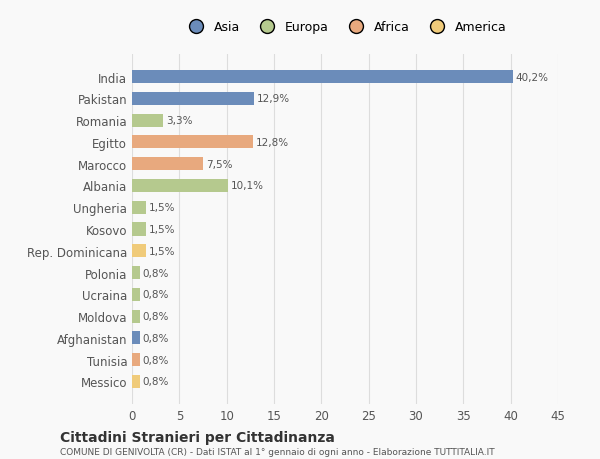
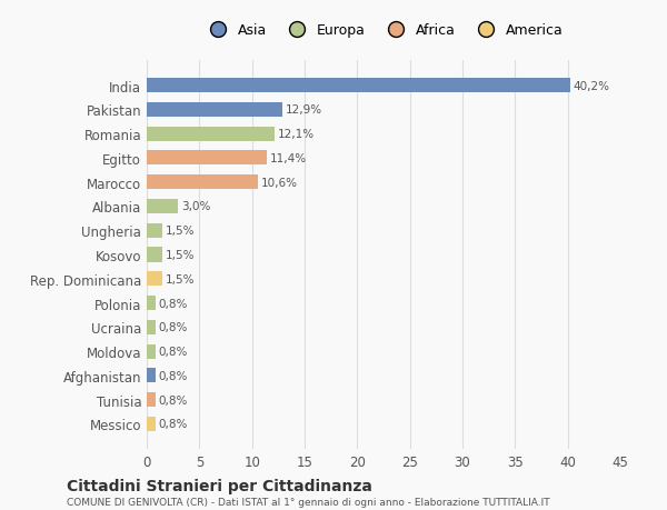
Romania: 3,3% -> 12,1%
Egitto: 12,8% -> 11,4%
Marocco: 7,5% -> 10,6%
Albania: 10,1% -> 3,0%
